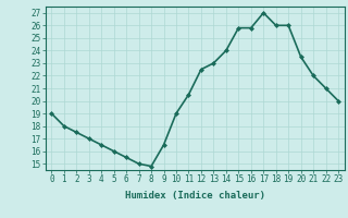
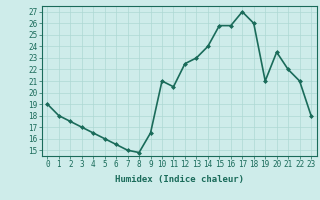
10: 19.0 -> 21.0
19: 26.0 -> 21.0
23: 20.0 -> 18.0
